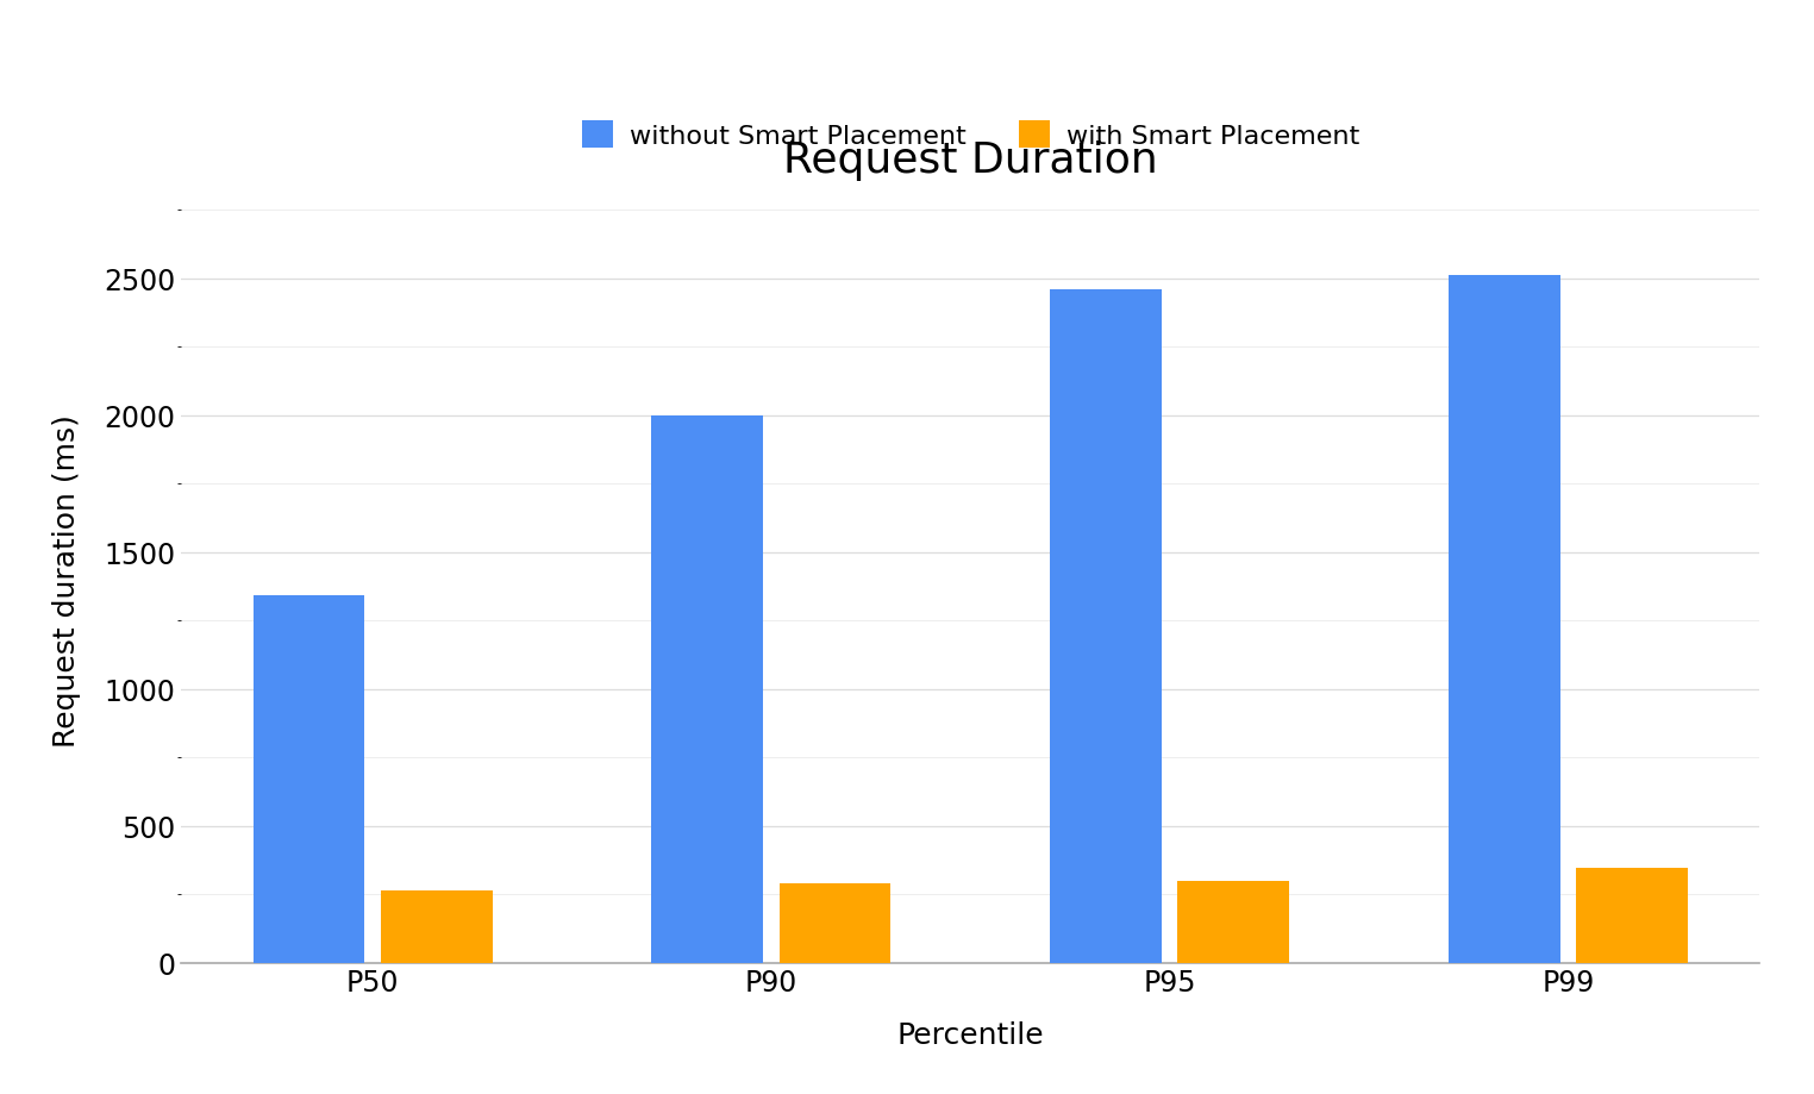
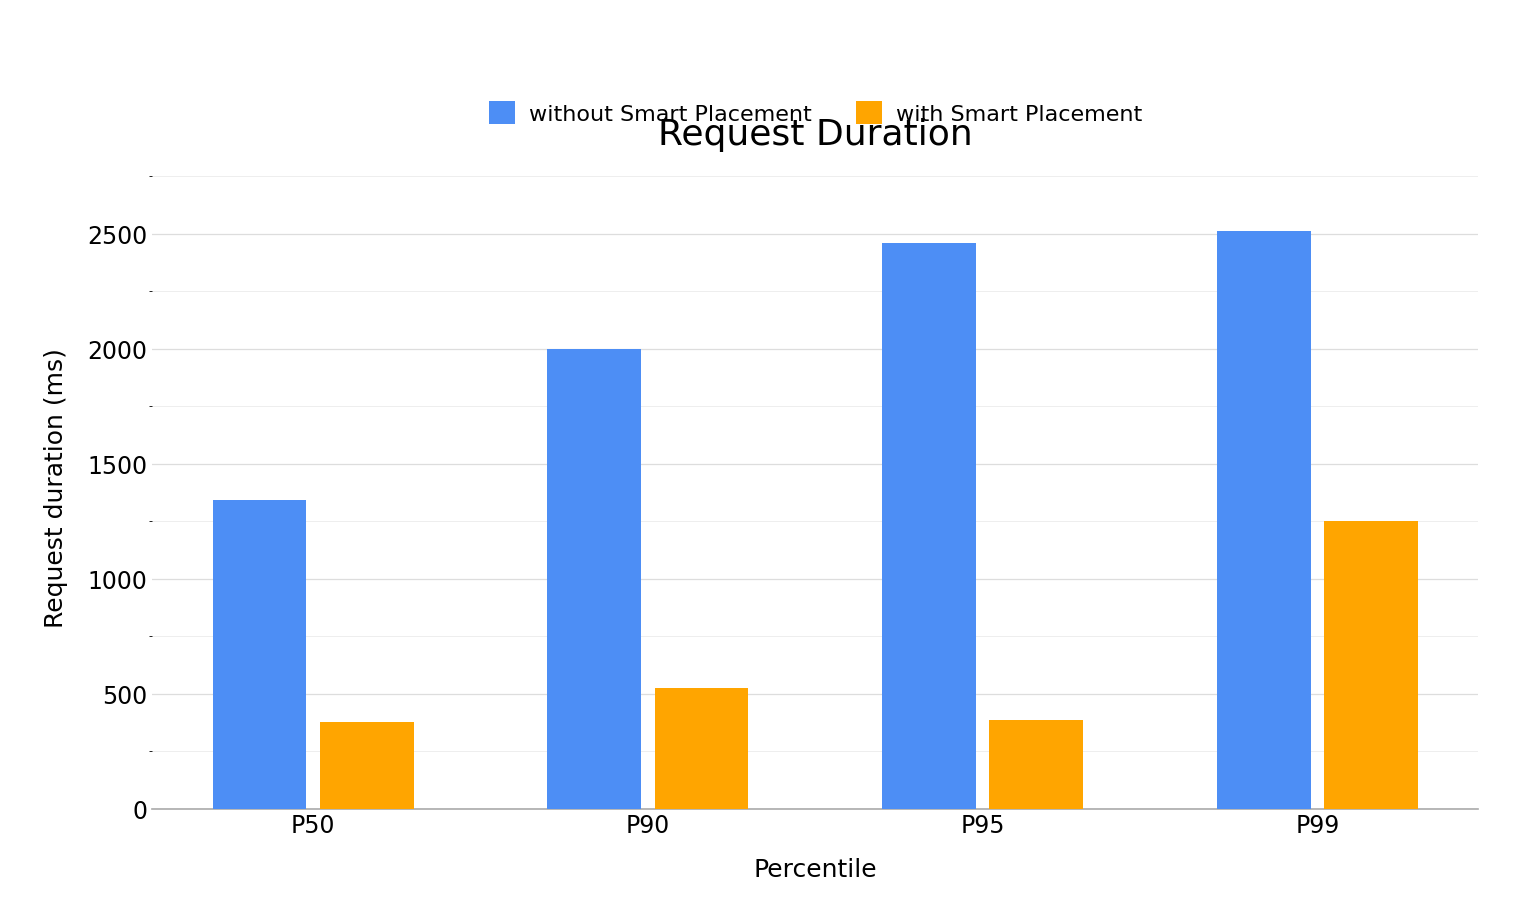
with Smart Placement/P50: 265 -> 375
with Smart Placement/P90: 290 -> 525
with Smart Placement/P95: 300 -> 385
with Smart Placement/P99: 345 -> 1250
